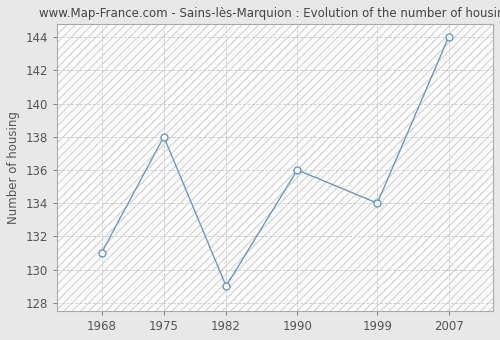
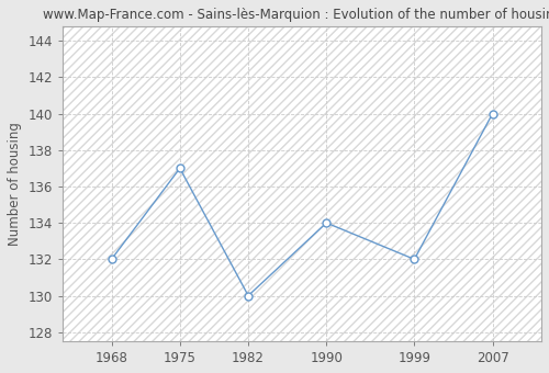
1968: 131 -> 132
1975: 138 -> 137
1982: 129 -> 130
1990: 136 -> 134
1999: 134 -> 132
2007: 144 -> 140
